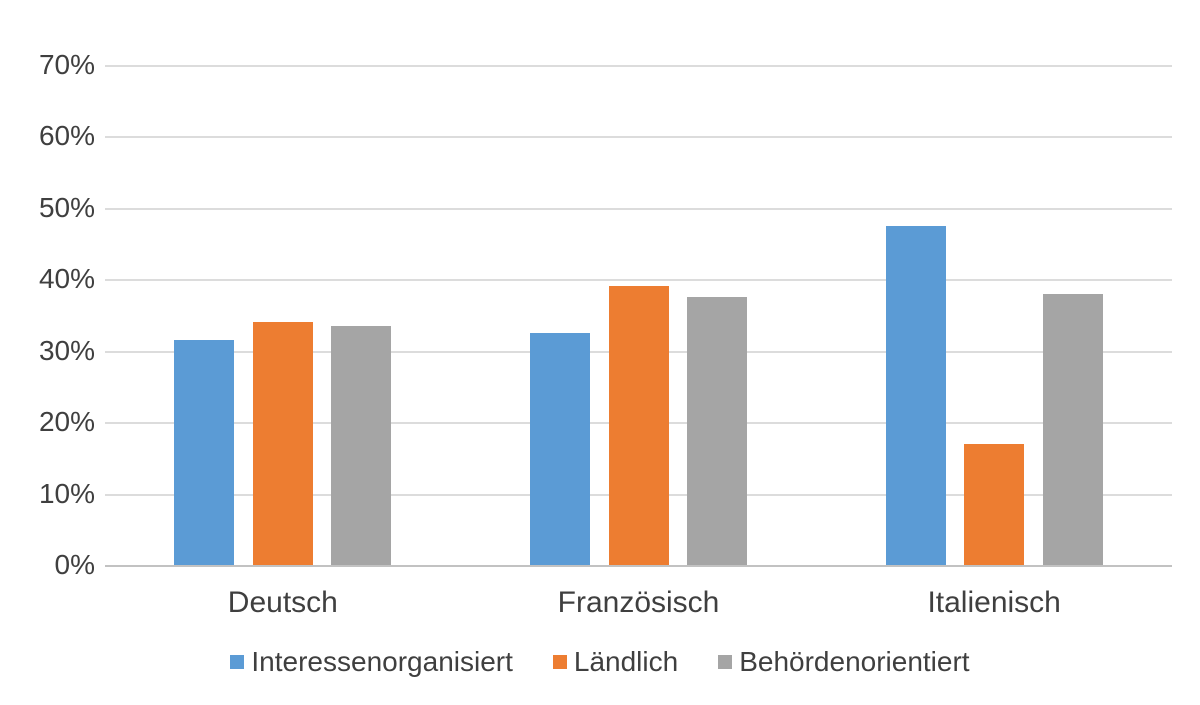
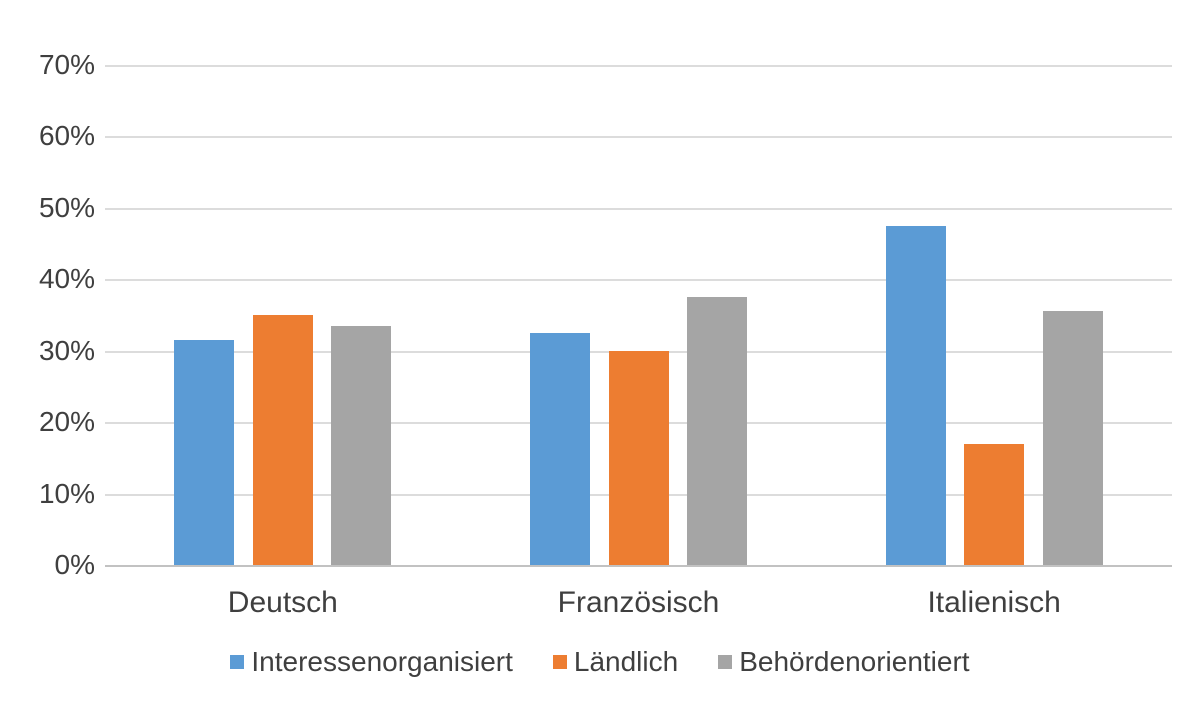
Ländlich/Deutsch: 34% -> 35%
Ländlich/Französisch: 39% -> 30%
Behördenorientiert/Italienisch: 38% -> 36%
